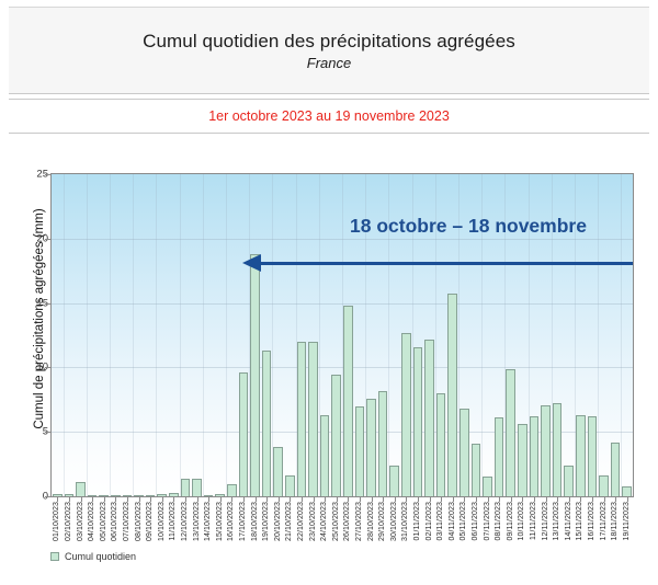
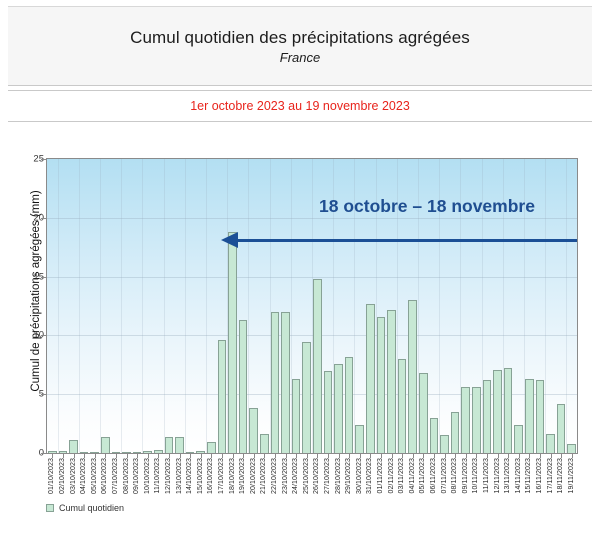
06/10/2023: 0.1 -> 1.4
04/11/2023: 15.7 -> 13.0
06/11/2023: 4.1 -> 3.0
08/11/2023: 6.1 -> 3.5
09/11/2023: 9.9 -> 5.6
